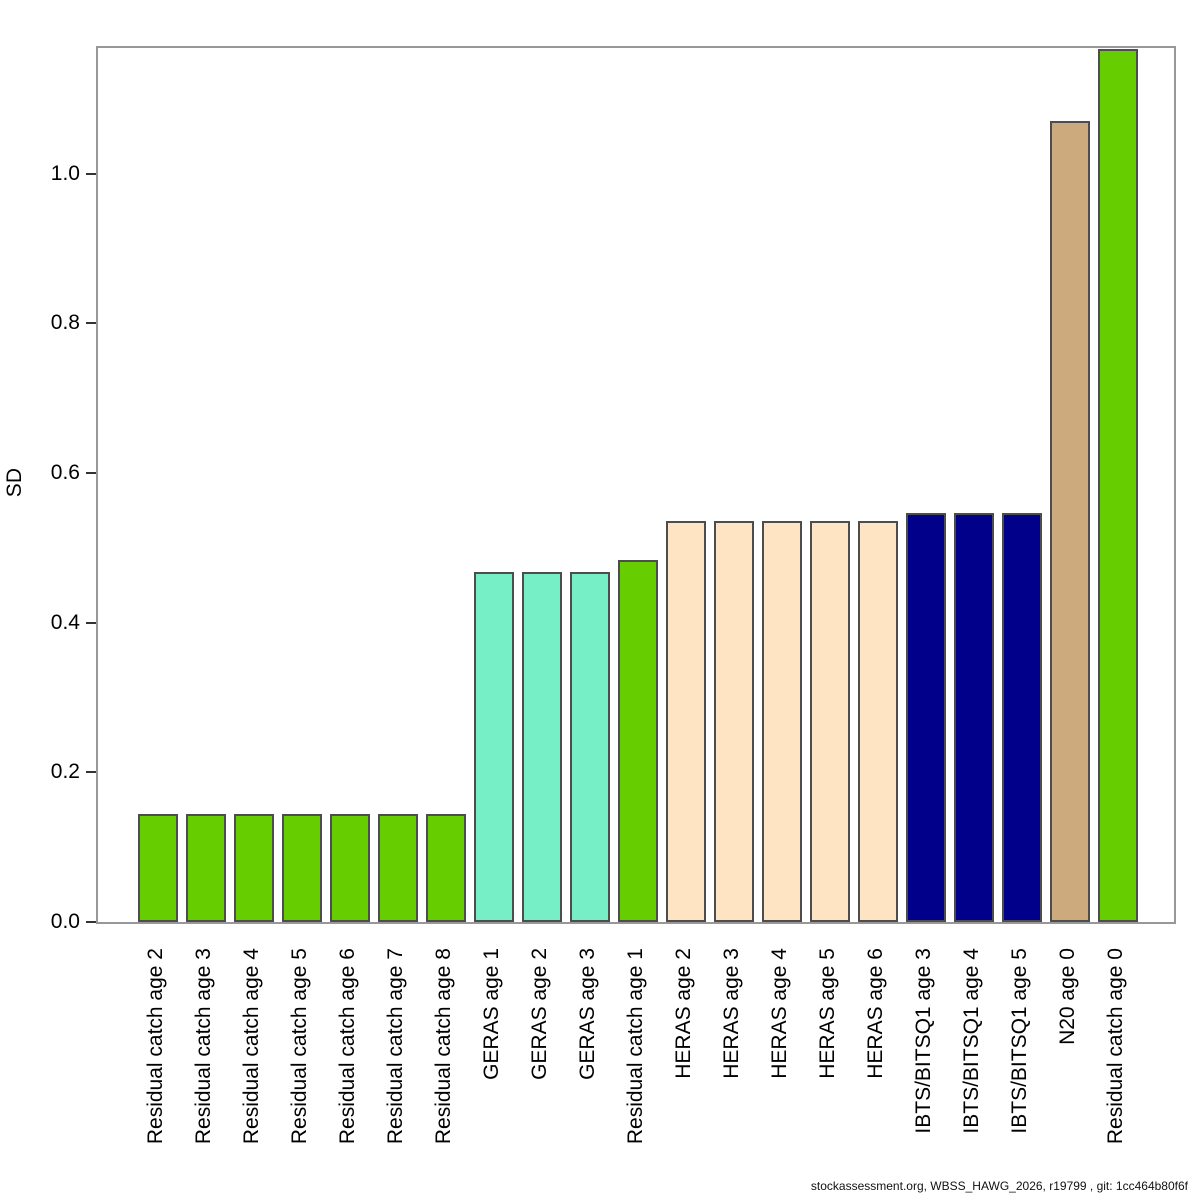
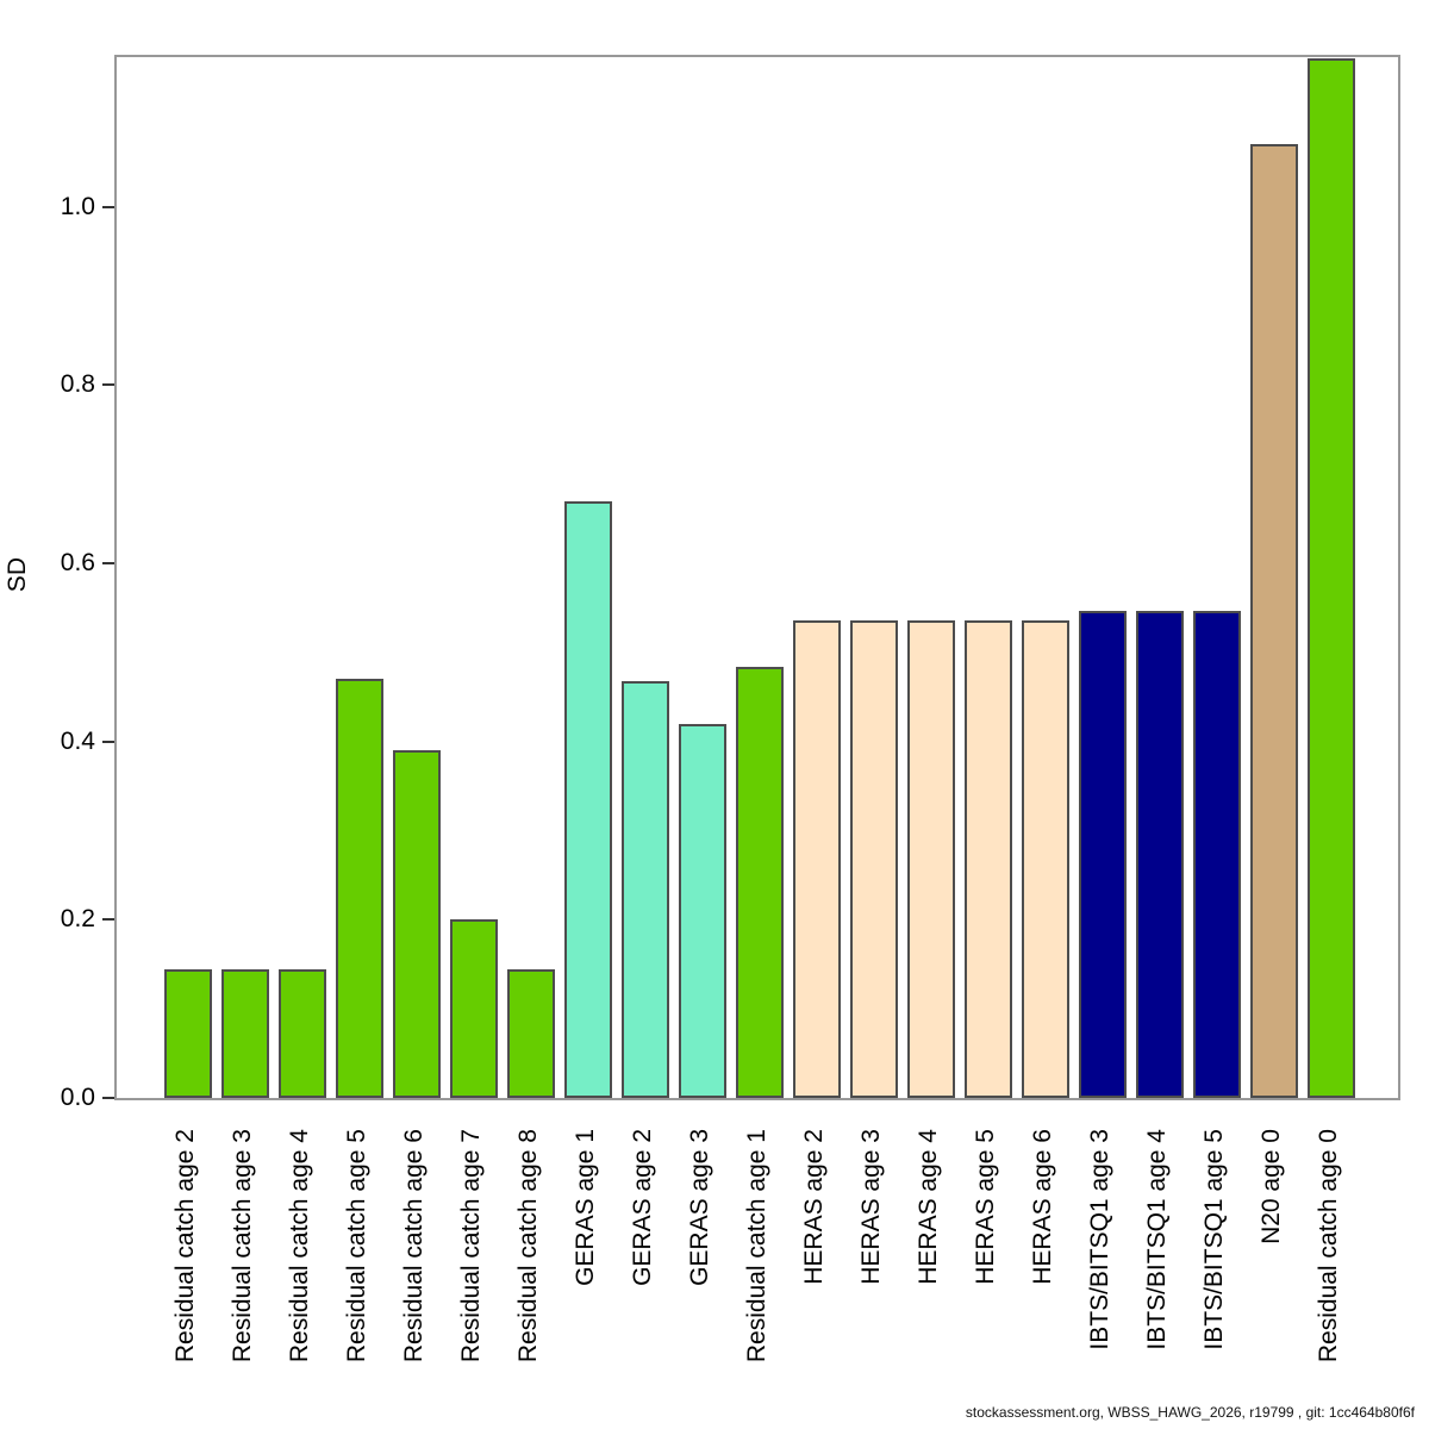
Residual catch age 5: 0.14 -> 0.47
Residual catch age 6: 0.14 -> 0.39
Residual catch age 7: 0.14 -> 0.20
GERAS age 1: 0.47 -> 0.67
GERAS age 3: 0.47 -> 0.42
